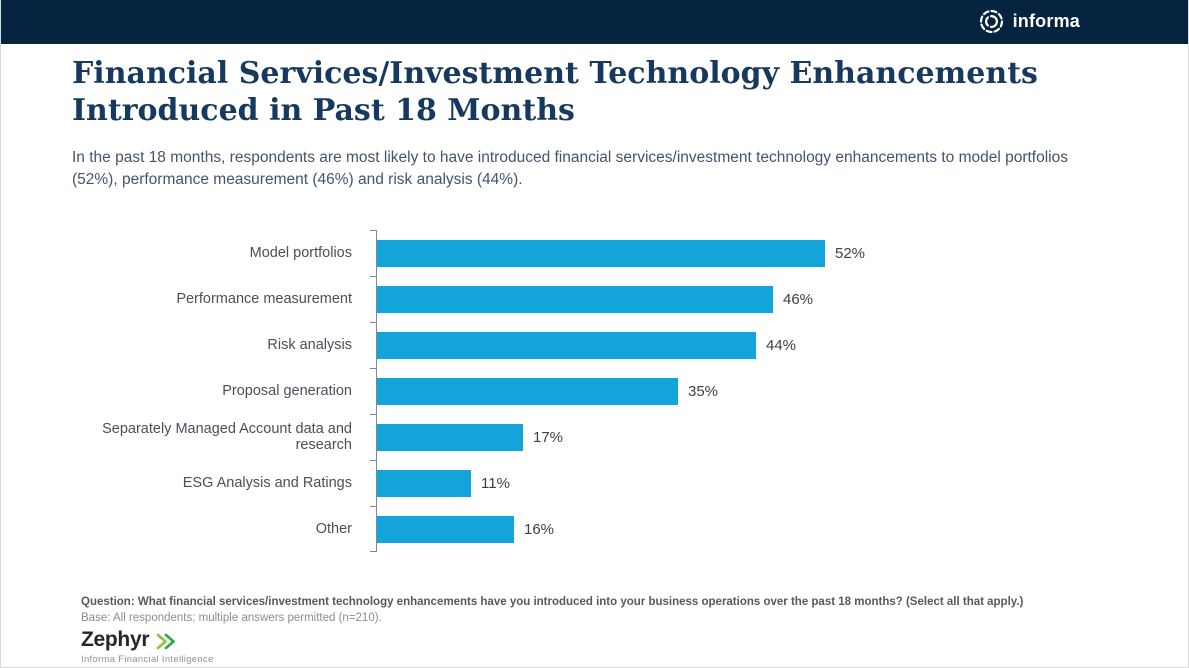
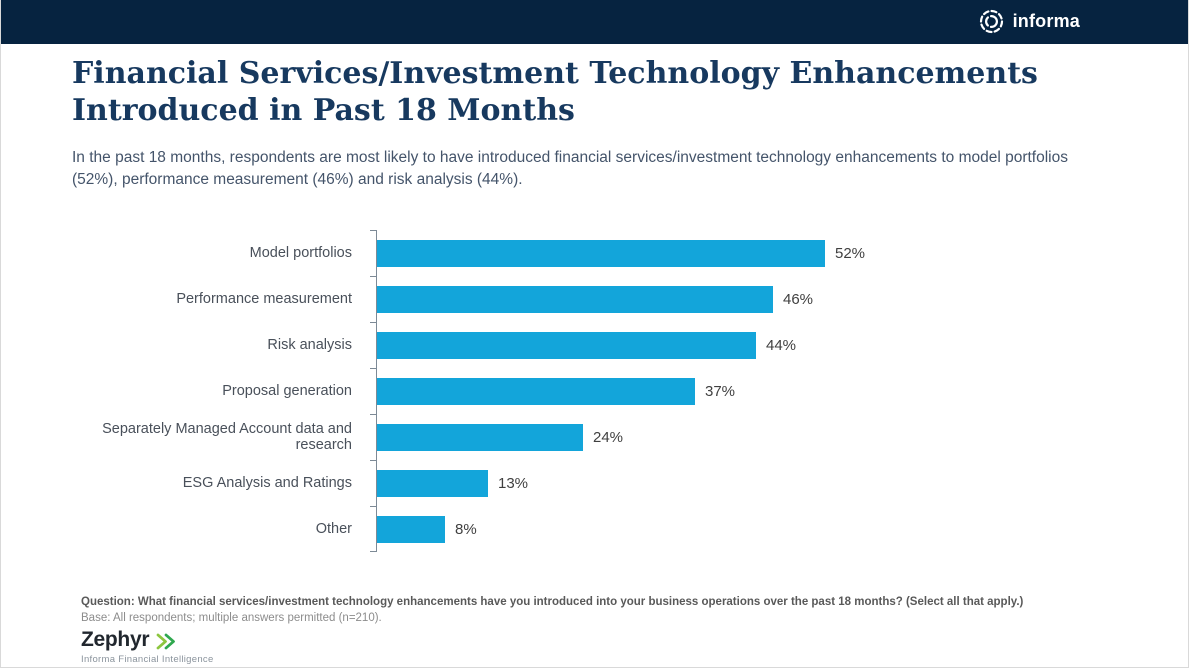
Proposal generation: 35% -> 37%
Separately Managed Account data and research: 17% -> 24%
ESG Analysis and Ratings: 11% -> 13%
Other: 16% -> 8%
